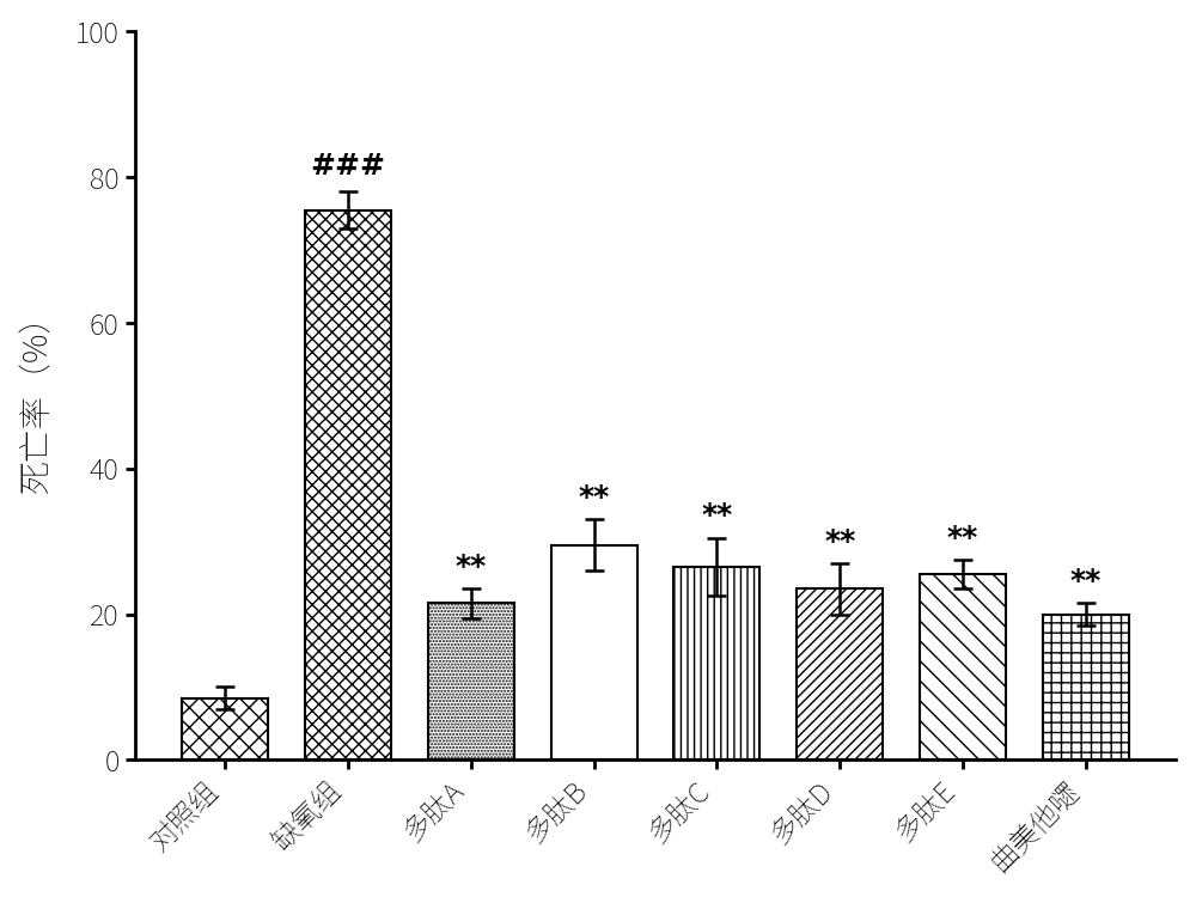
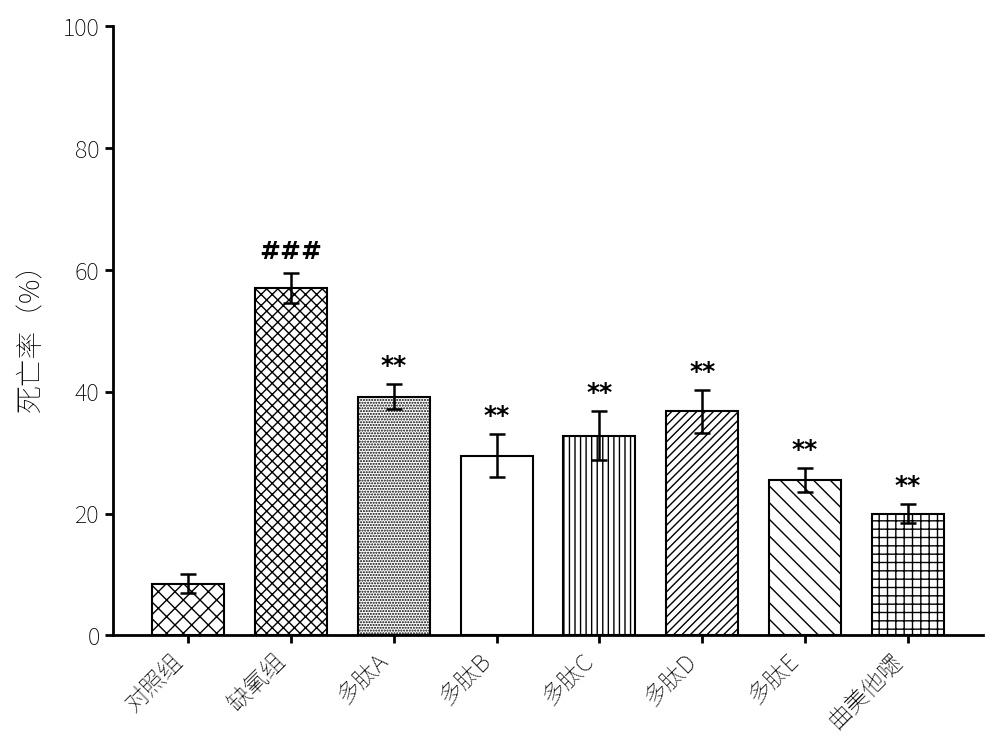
缺氧组: 75.5 -> 57.0
多肽A: 21.5 -> 39.2
多肽C: 26.5 -> 32.8
多肽D: 23.5 -> 36.8
